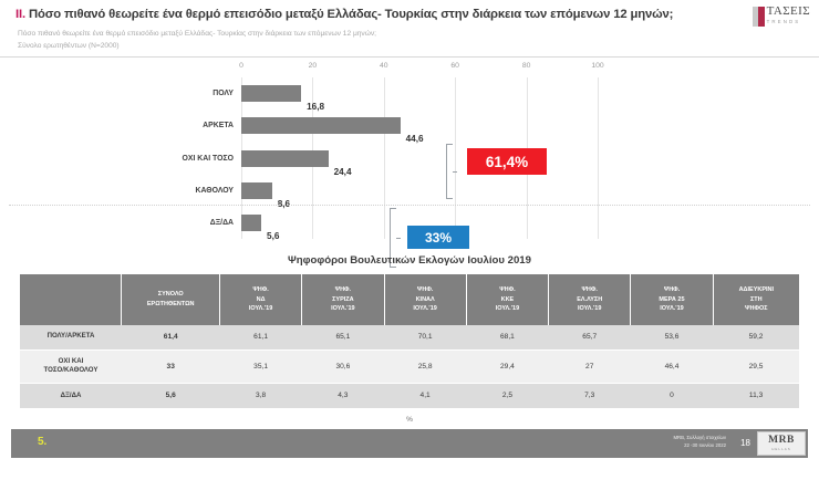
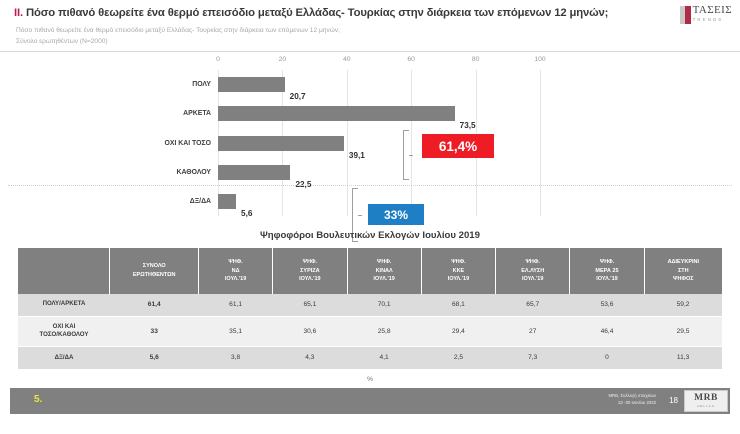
ΠΟΛΥ: 16,8 -> 20,7
ΑΡΚΕΤΑ: 44,6 -> 73,5
ΟΧΙ ΚΑΙ ΤΟΣΟ: 24,4 -> 39,1
ΚΑΘΟΛΟΥ: 8,6 -> 22,5
